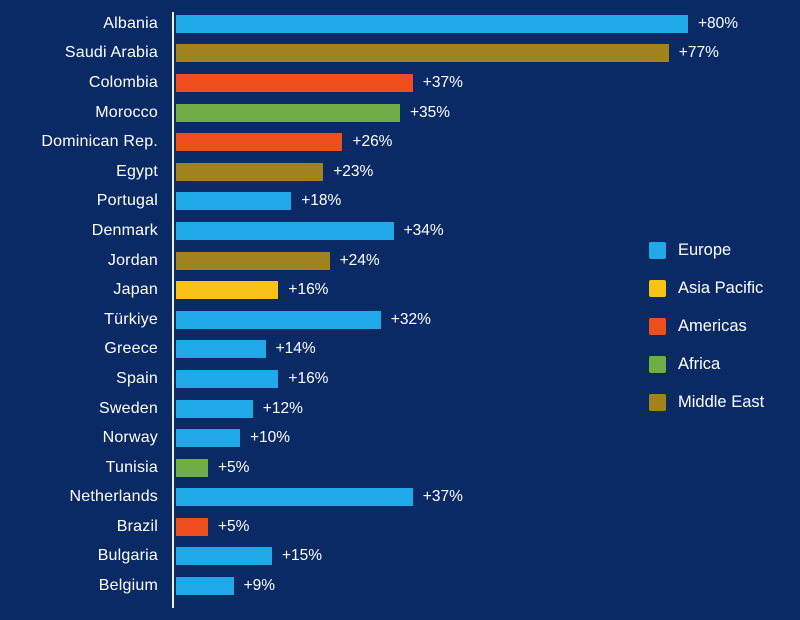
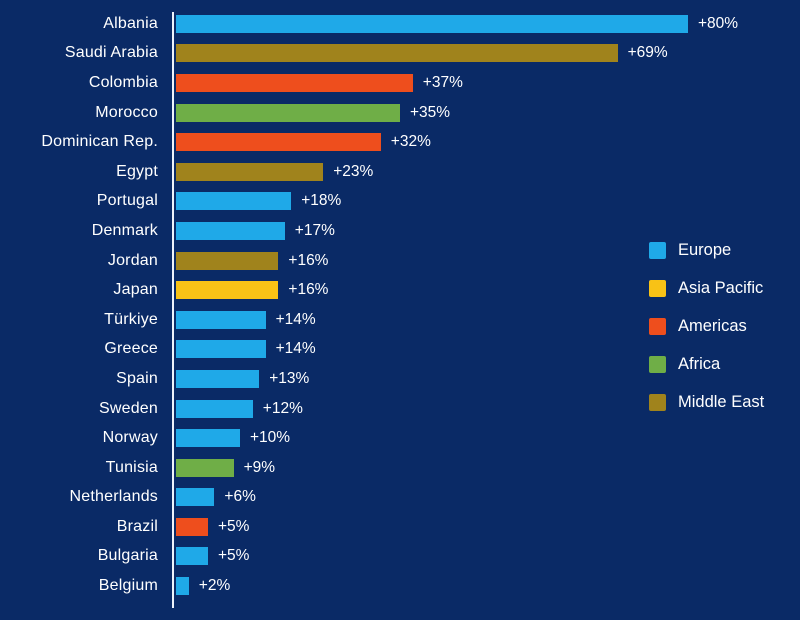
Saudi Arabia: +77% -> +69%
Dominican Rep.: +26% -> +32%
Denmark: +34% -> +17%
Jordan: +24% -> +16%
Türkiye: +32% -> +14%
Spain: +16% -> +13%
Tunisia: +5% -> +9%
Netherlands: +37% -> +6%
Bulgaria: +15% -> +5%
Belgium: +9% -> +2%
